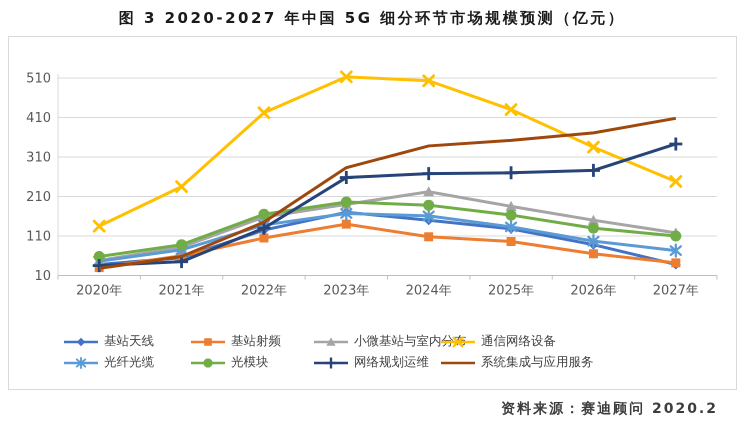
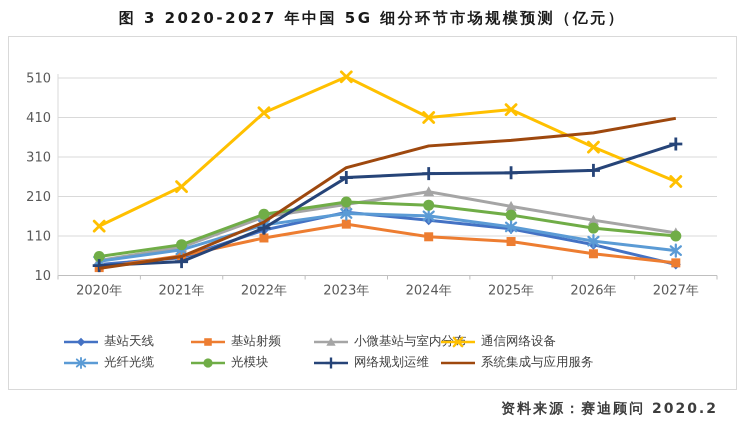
通信网络设备/2024年: 500 -> 410
